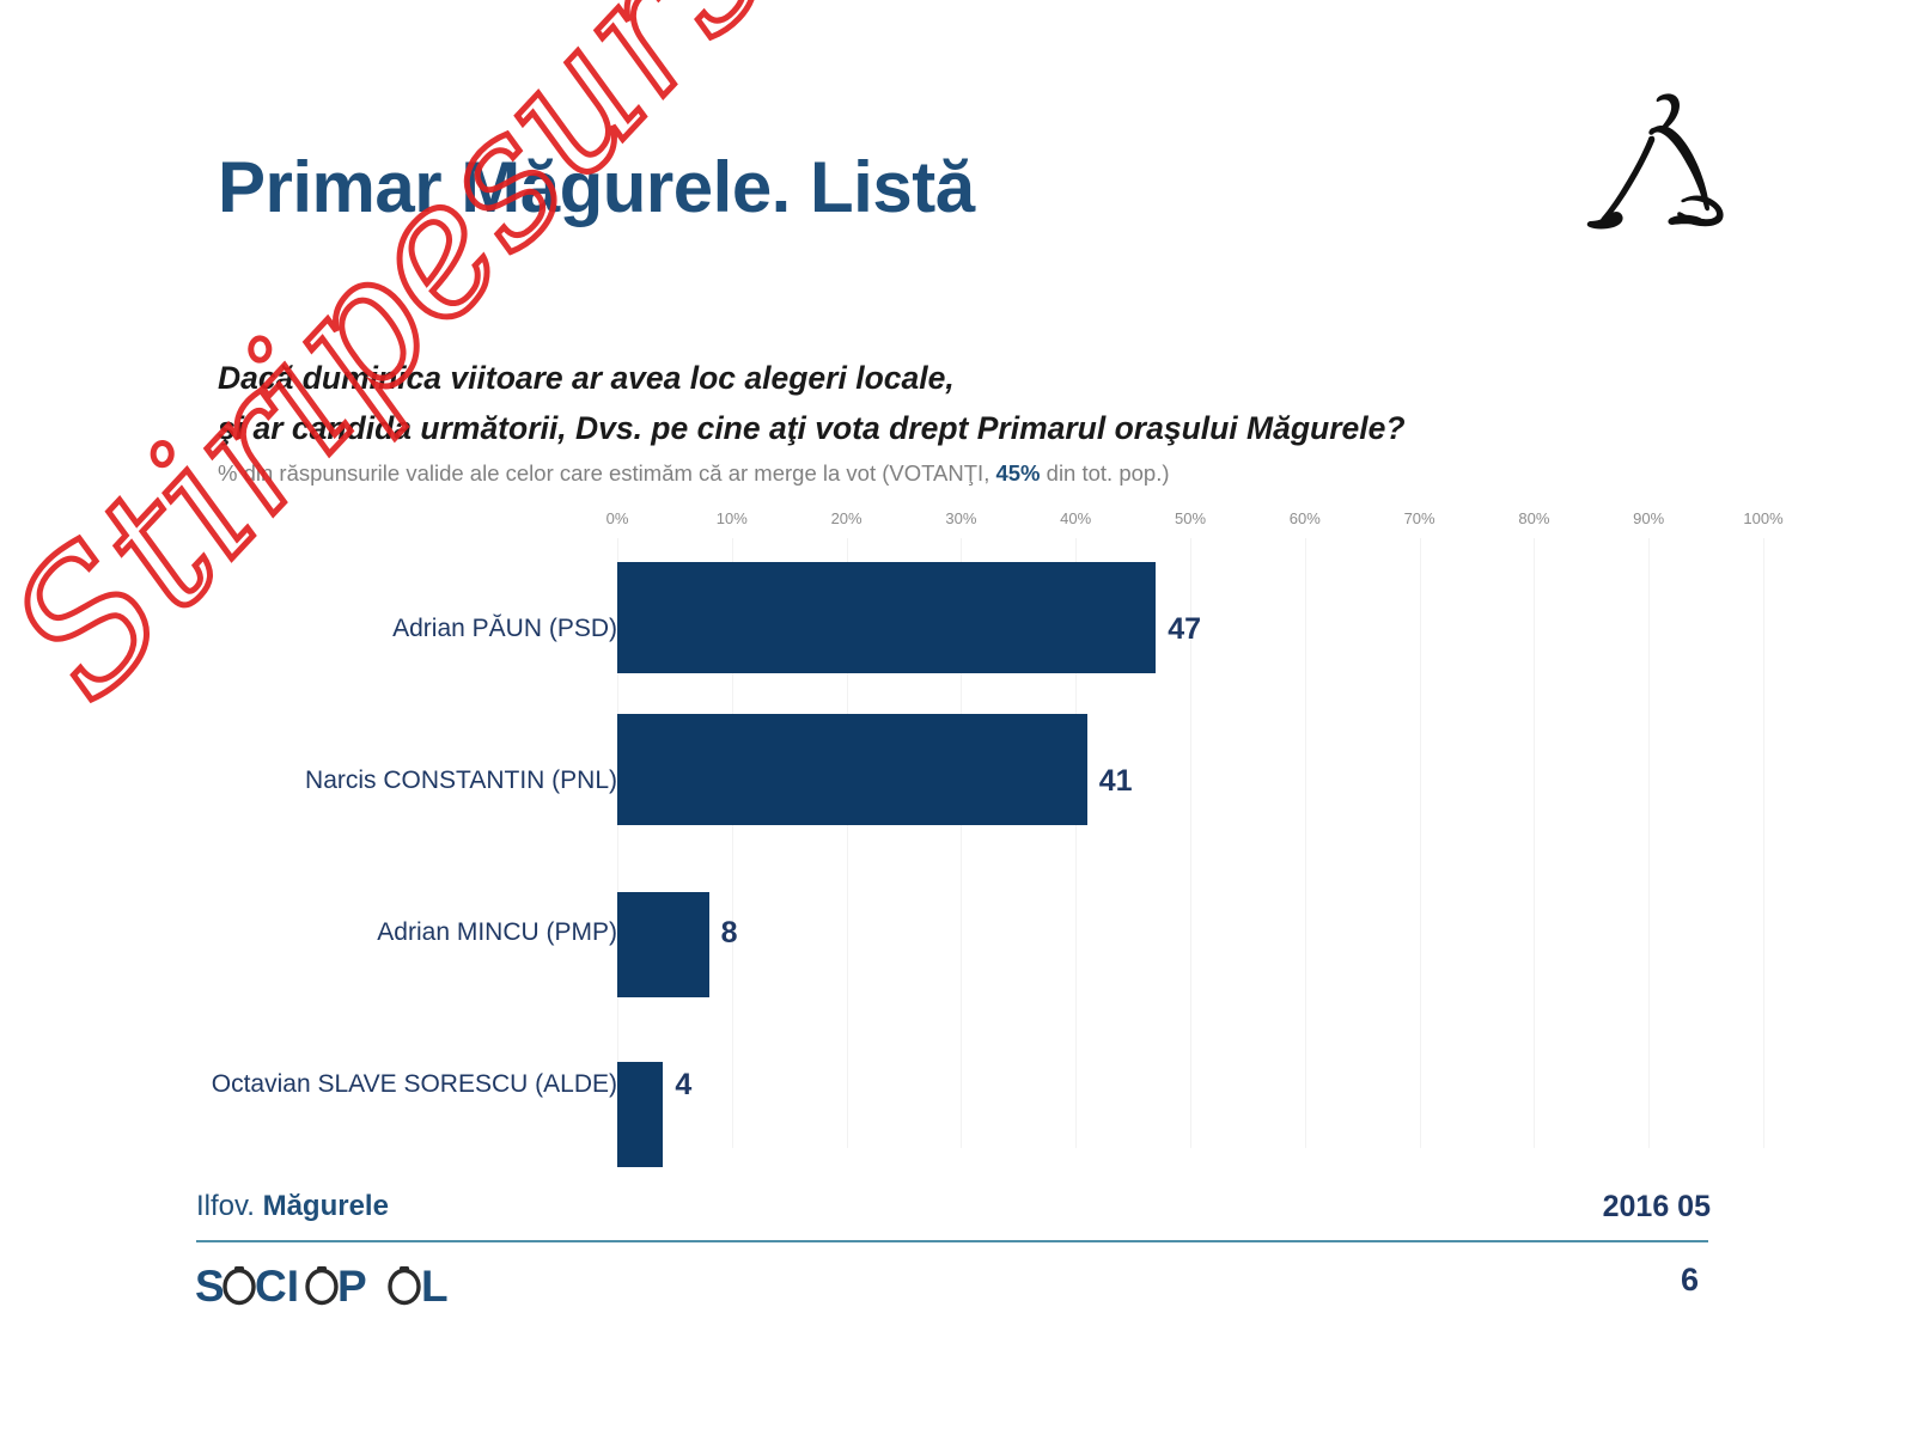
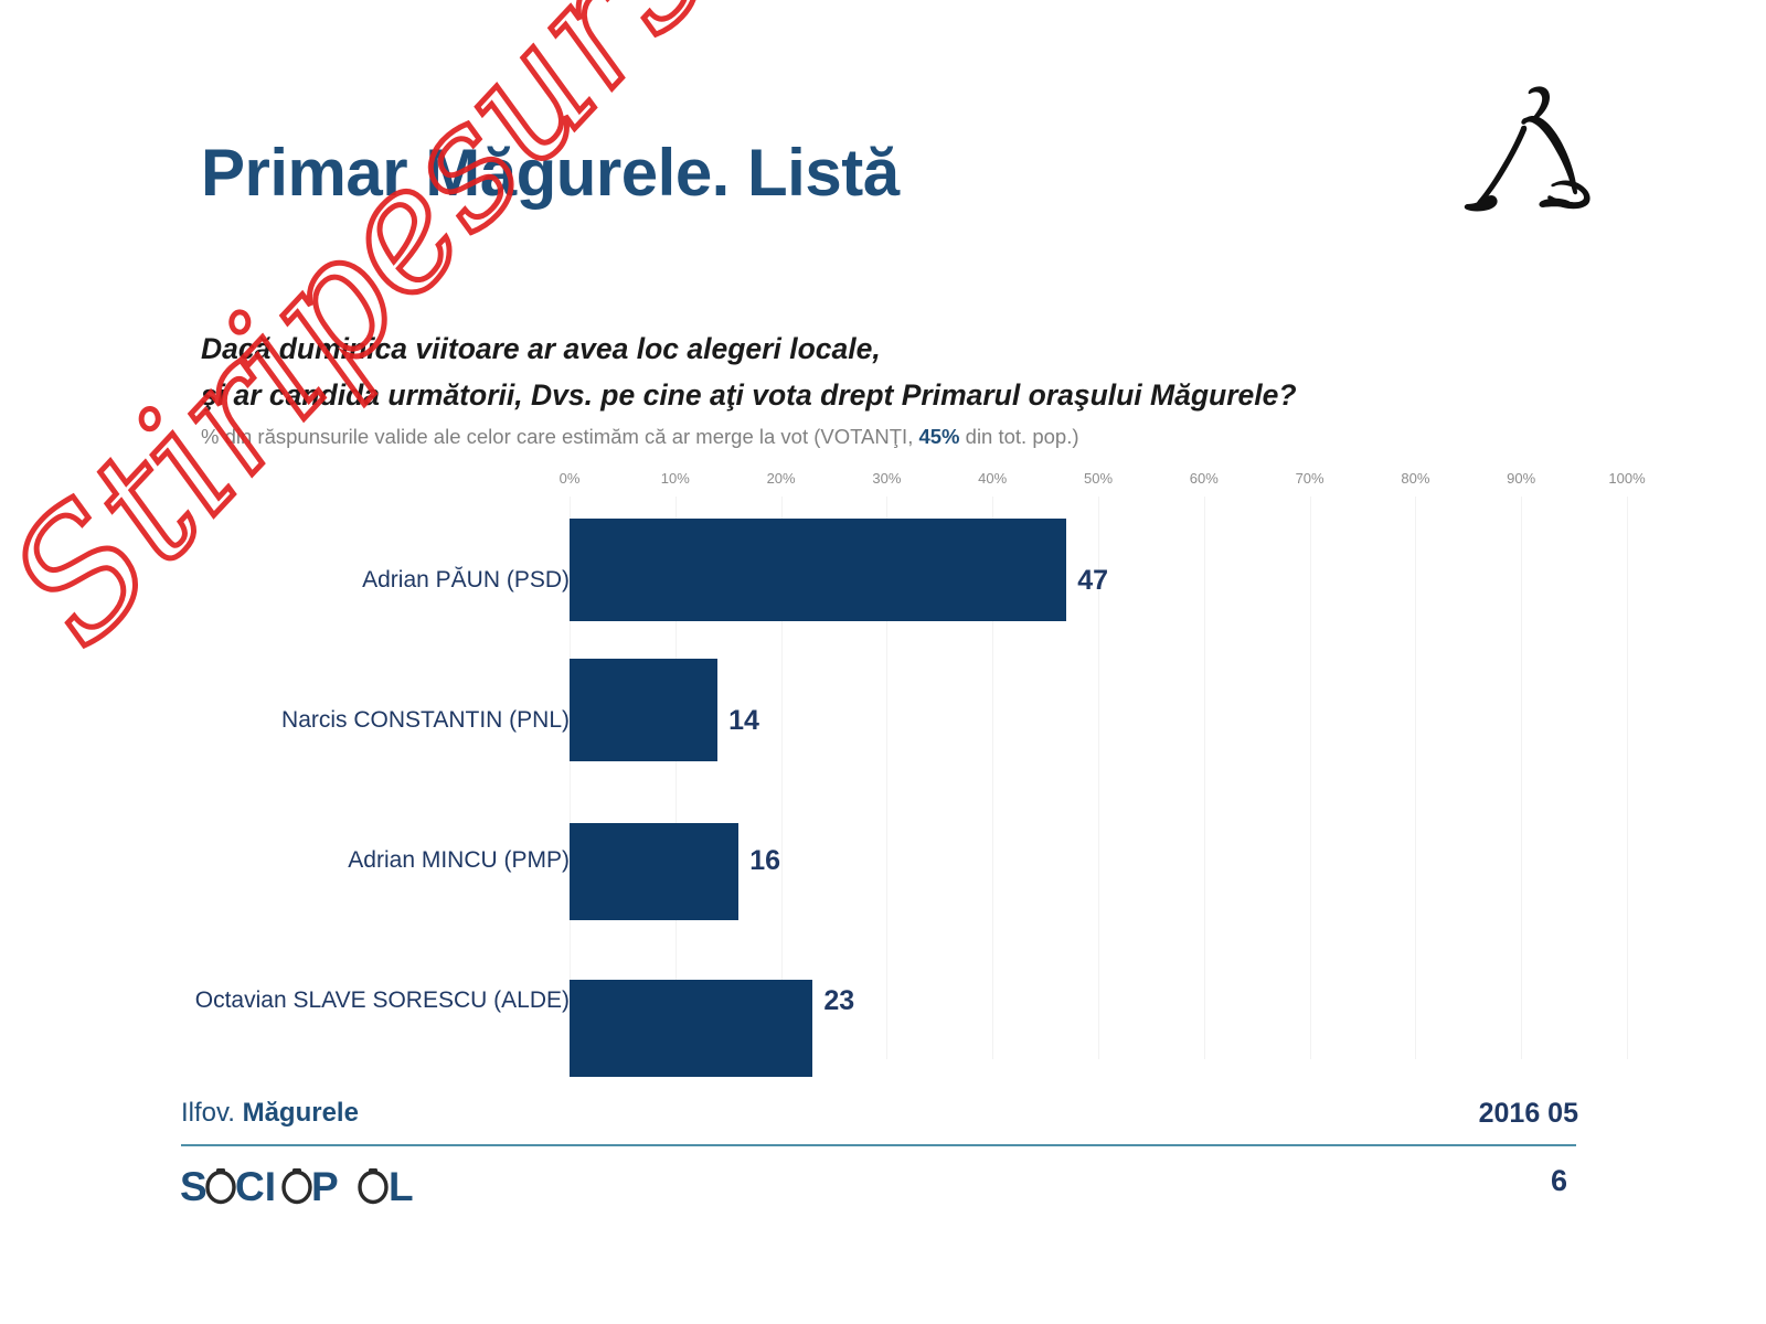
Narcis CONSTANTIN (PNL): 41 -> 14
Adrian MINCU (PMP): 8 -> 16
Octavian SLAVE SORESCU (ALDE): 4 -> 23
